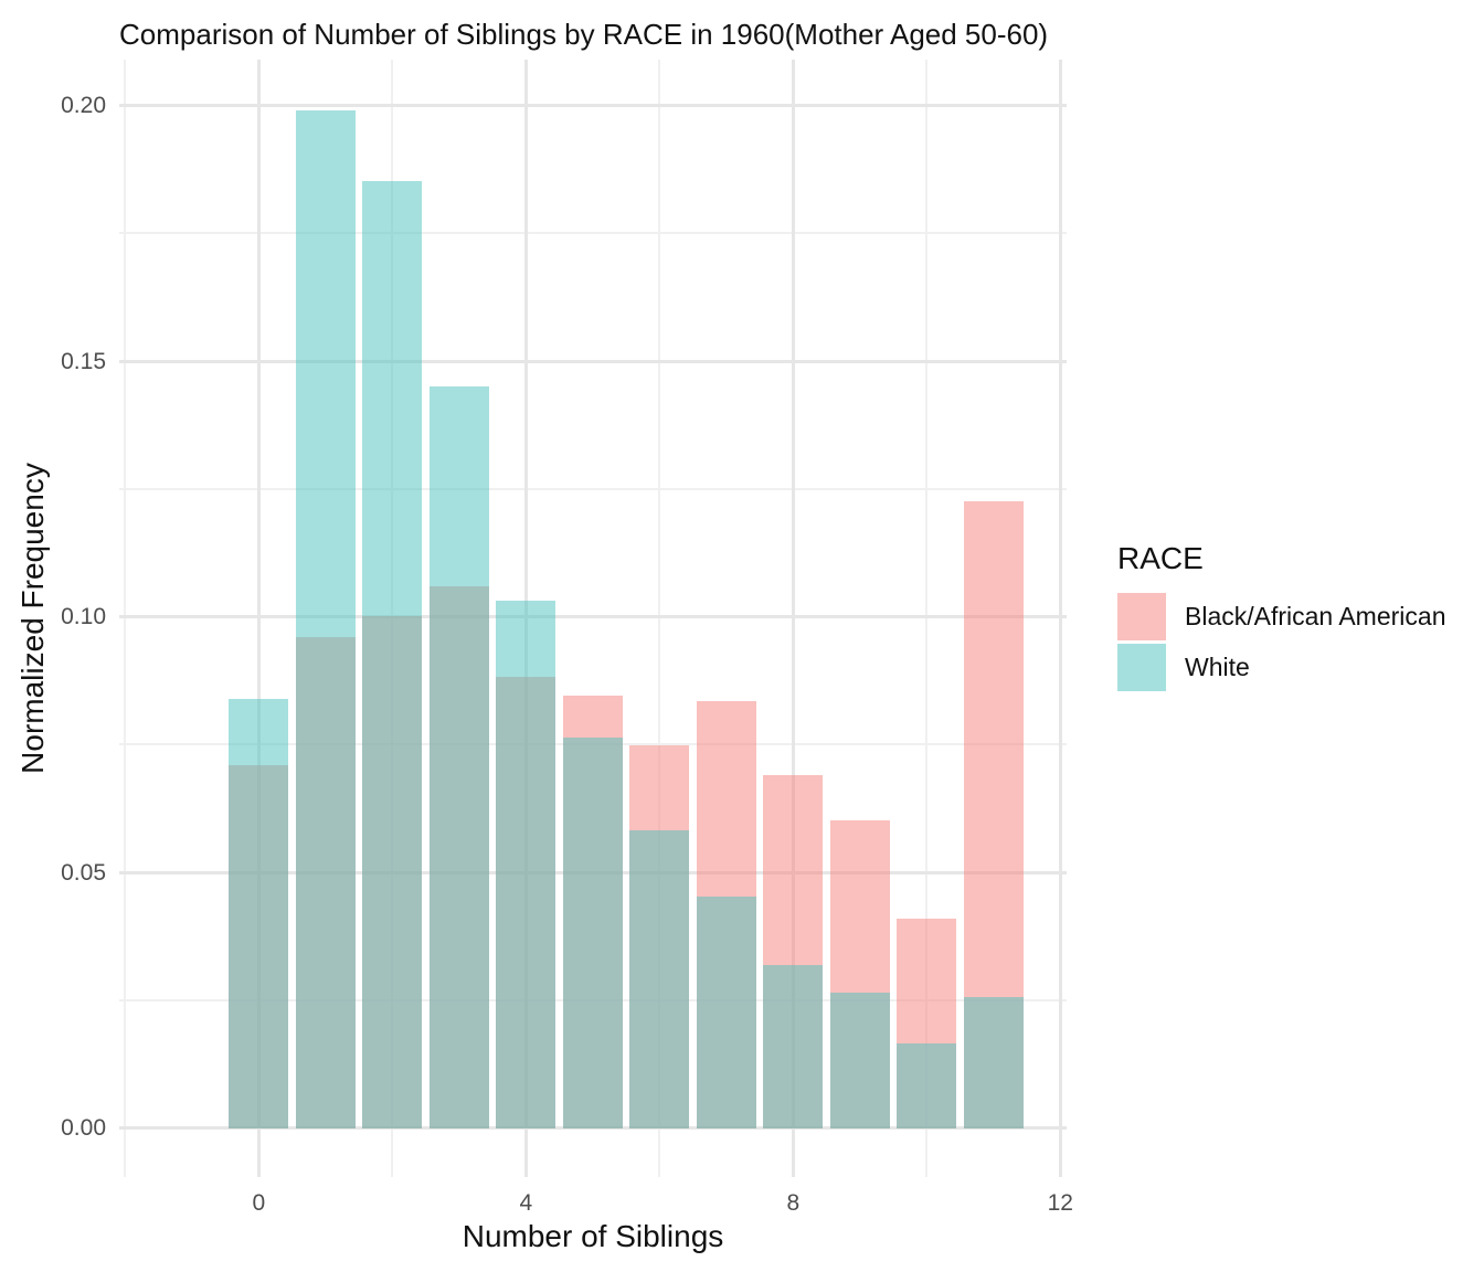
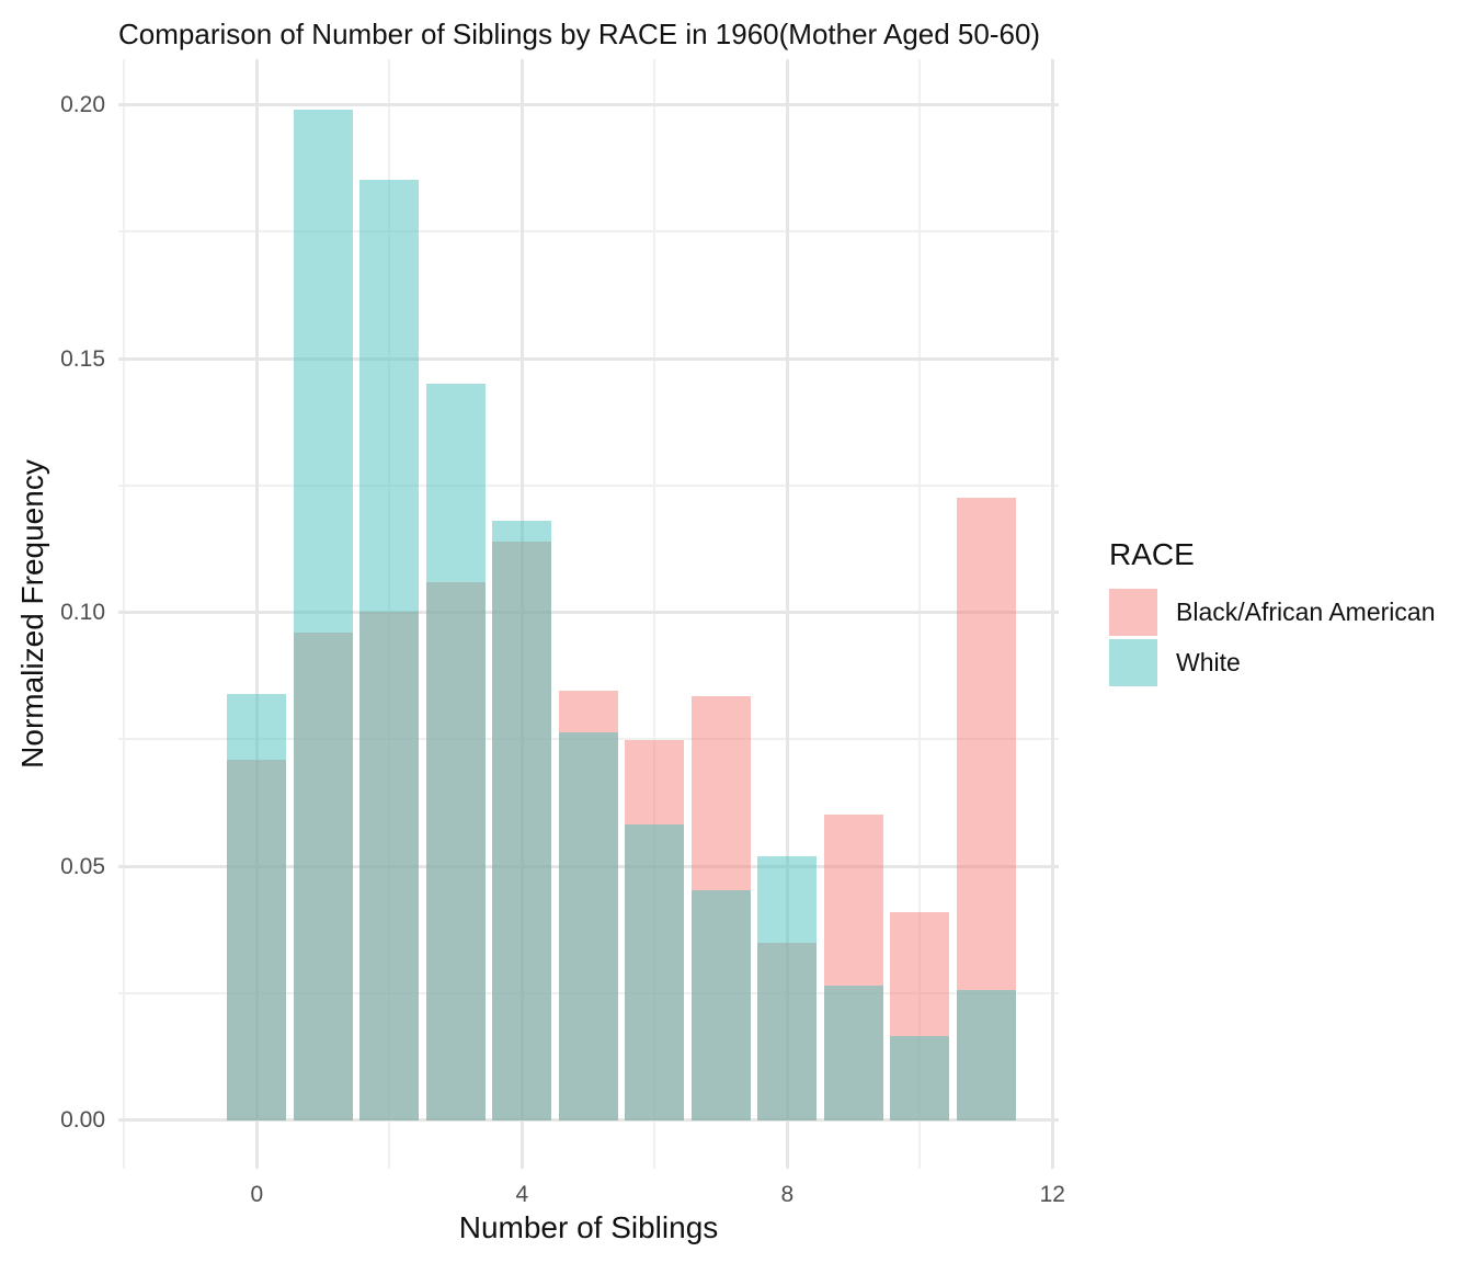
Black/African American/4: 0.088 -> 0.114
White/4: 0.103 -> 0.118
Black/African American/8: 0.069 -> 0.035
White/8: 0.032 -> 0.052
